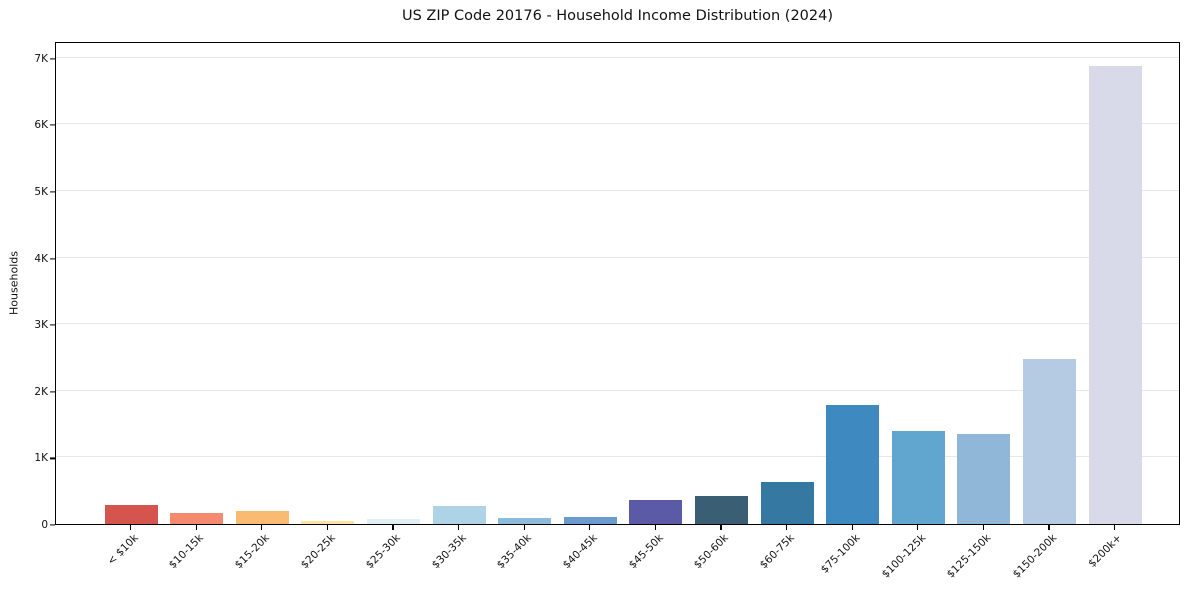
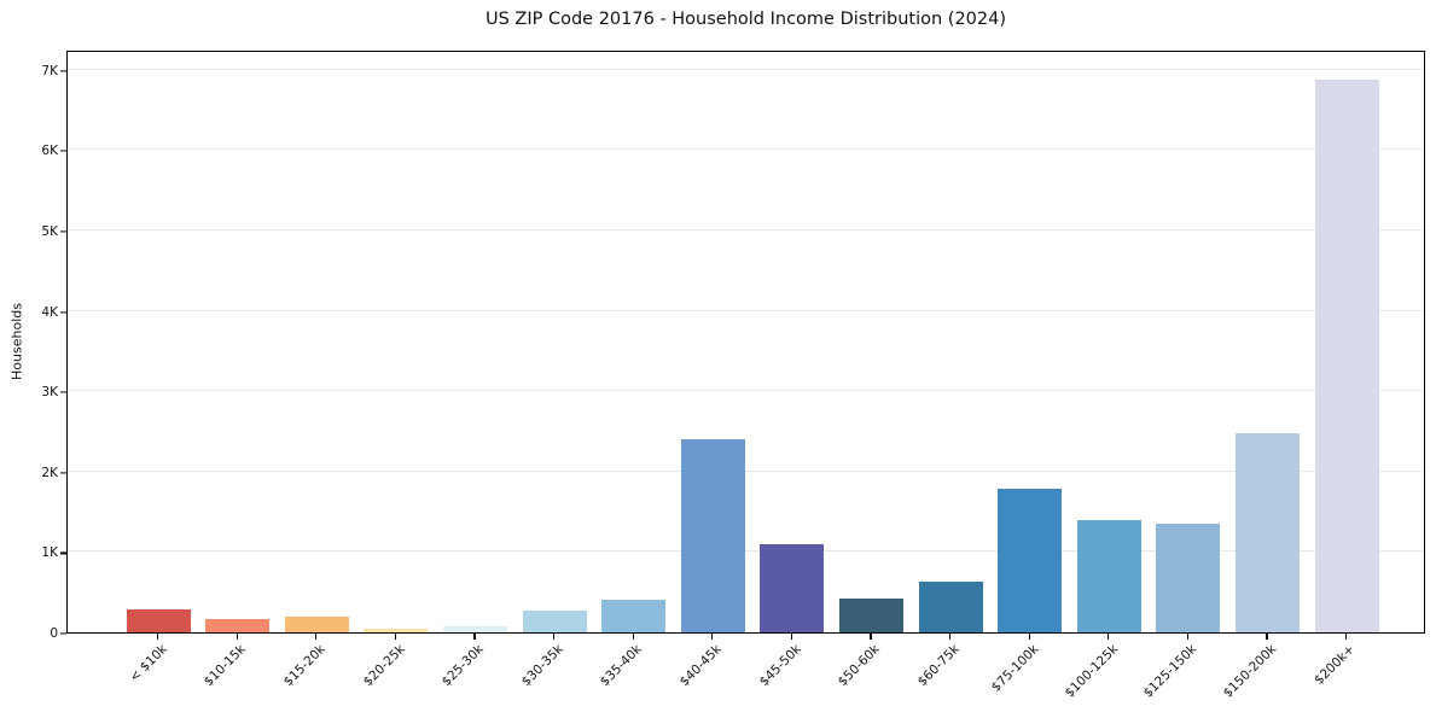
$35-40k: 0.1K -> 0.4K
$40-45k: 0.1K -> 2.4K
$45-50k: 0.4K -> 1.1K
